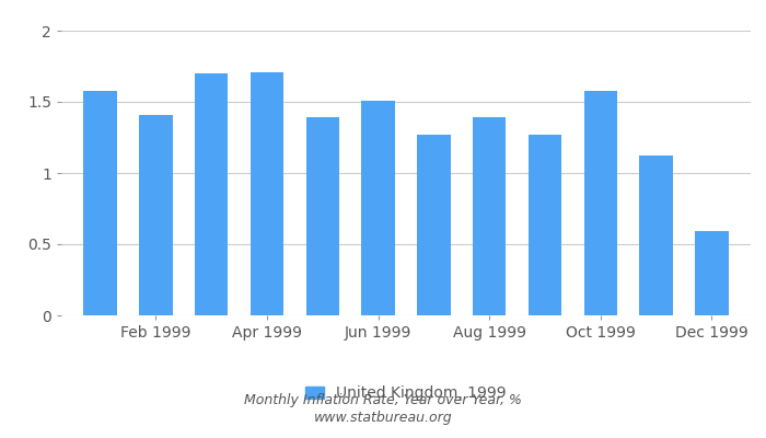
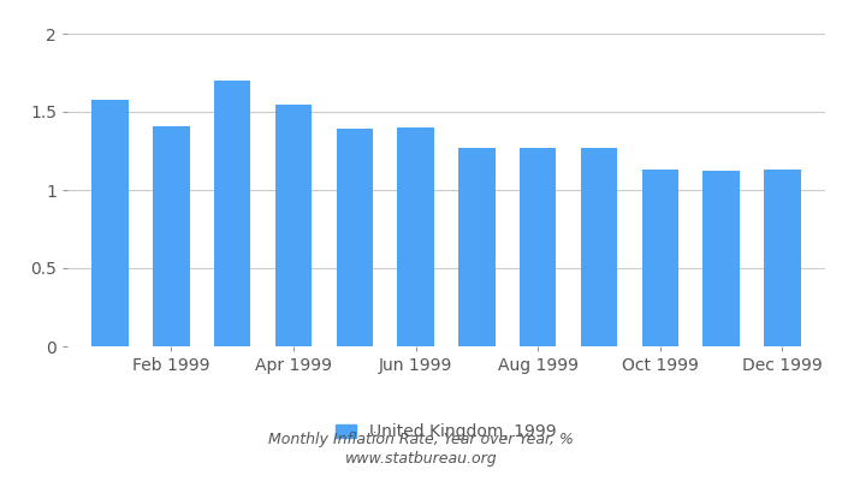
Apr 1999: 1.71 -> 1.55
Jun 1999: 1.51 -> 1.40
Aug 1999: 1.39 -> 1.27
Oct 1999: 1.58 -> 1.13
Dec 1999: 0.59 -> 1.13
